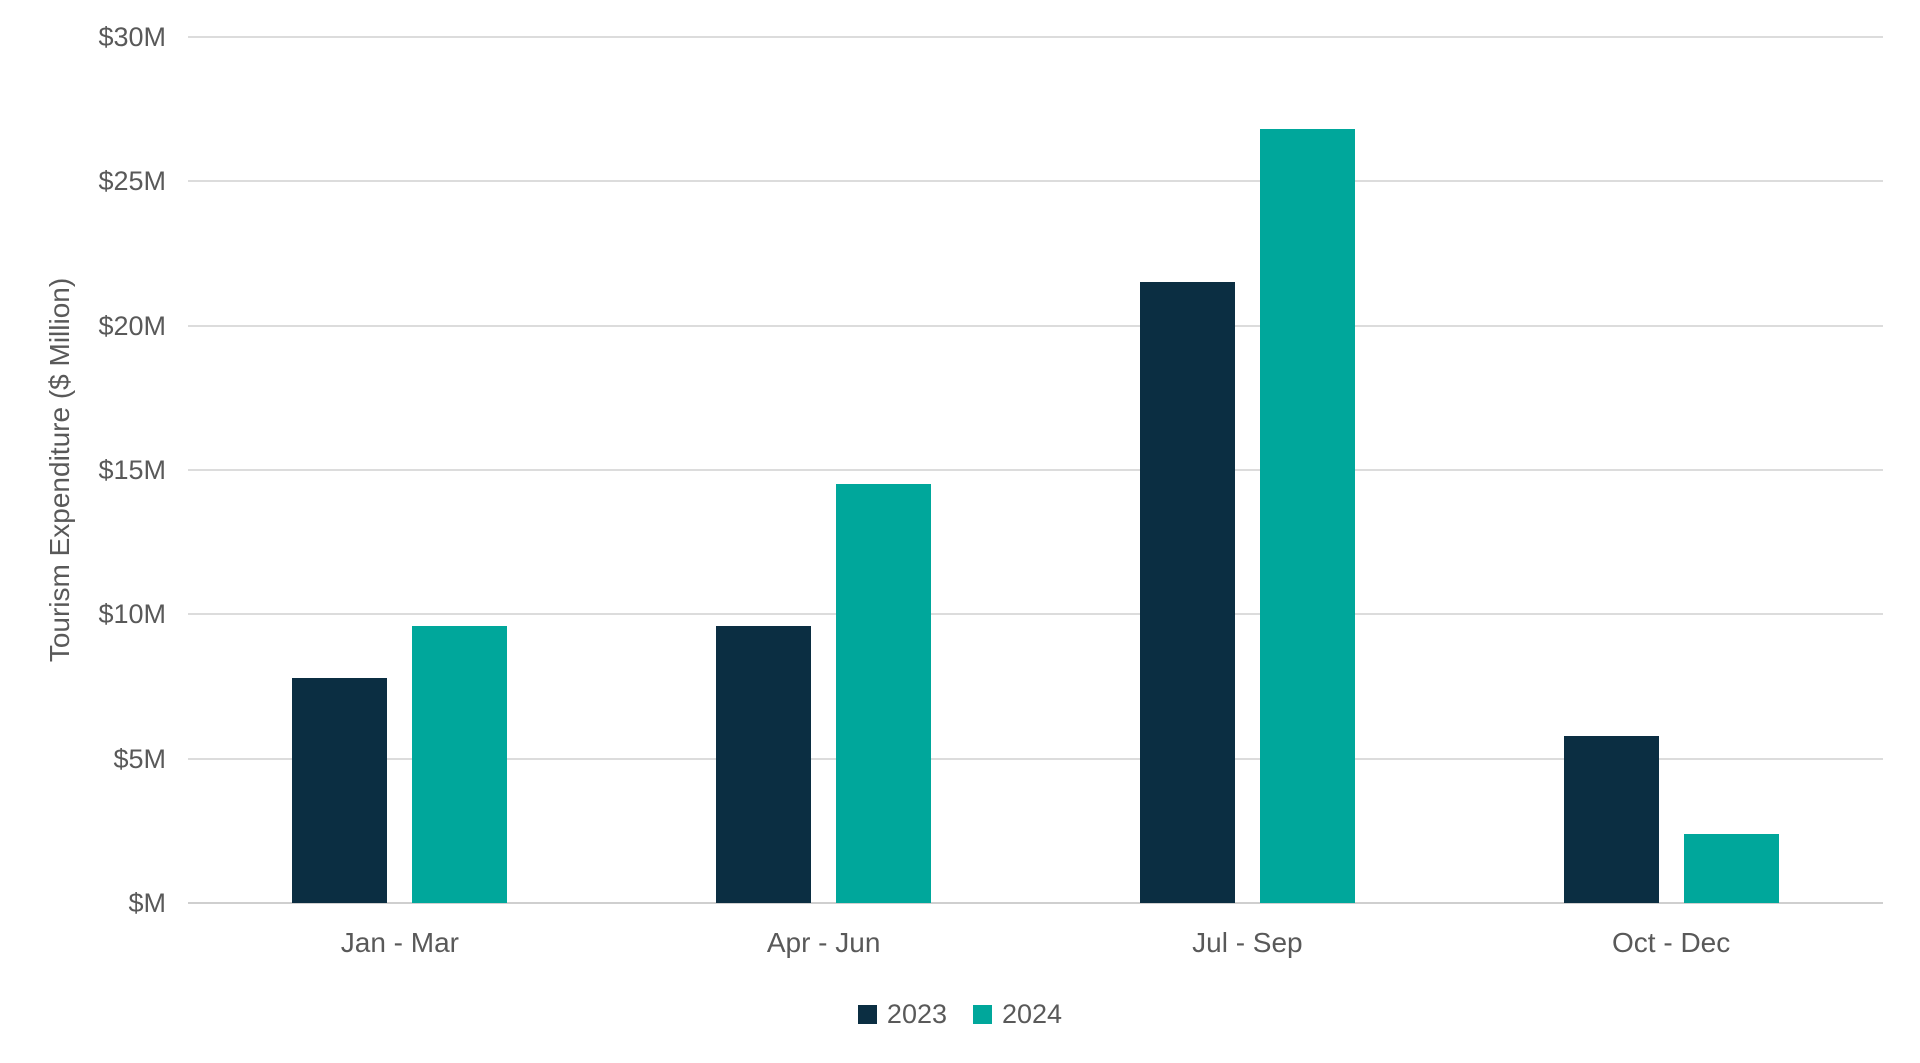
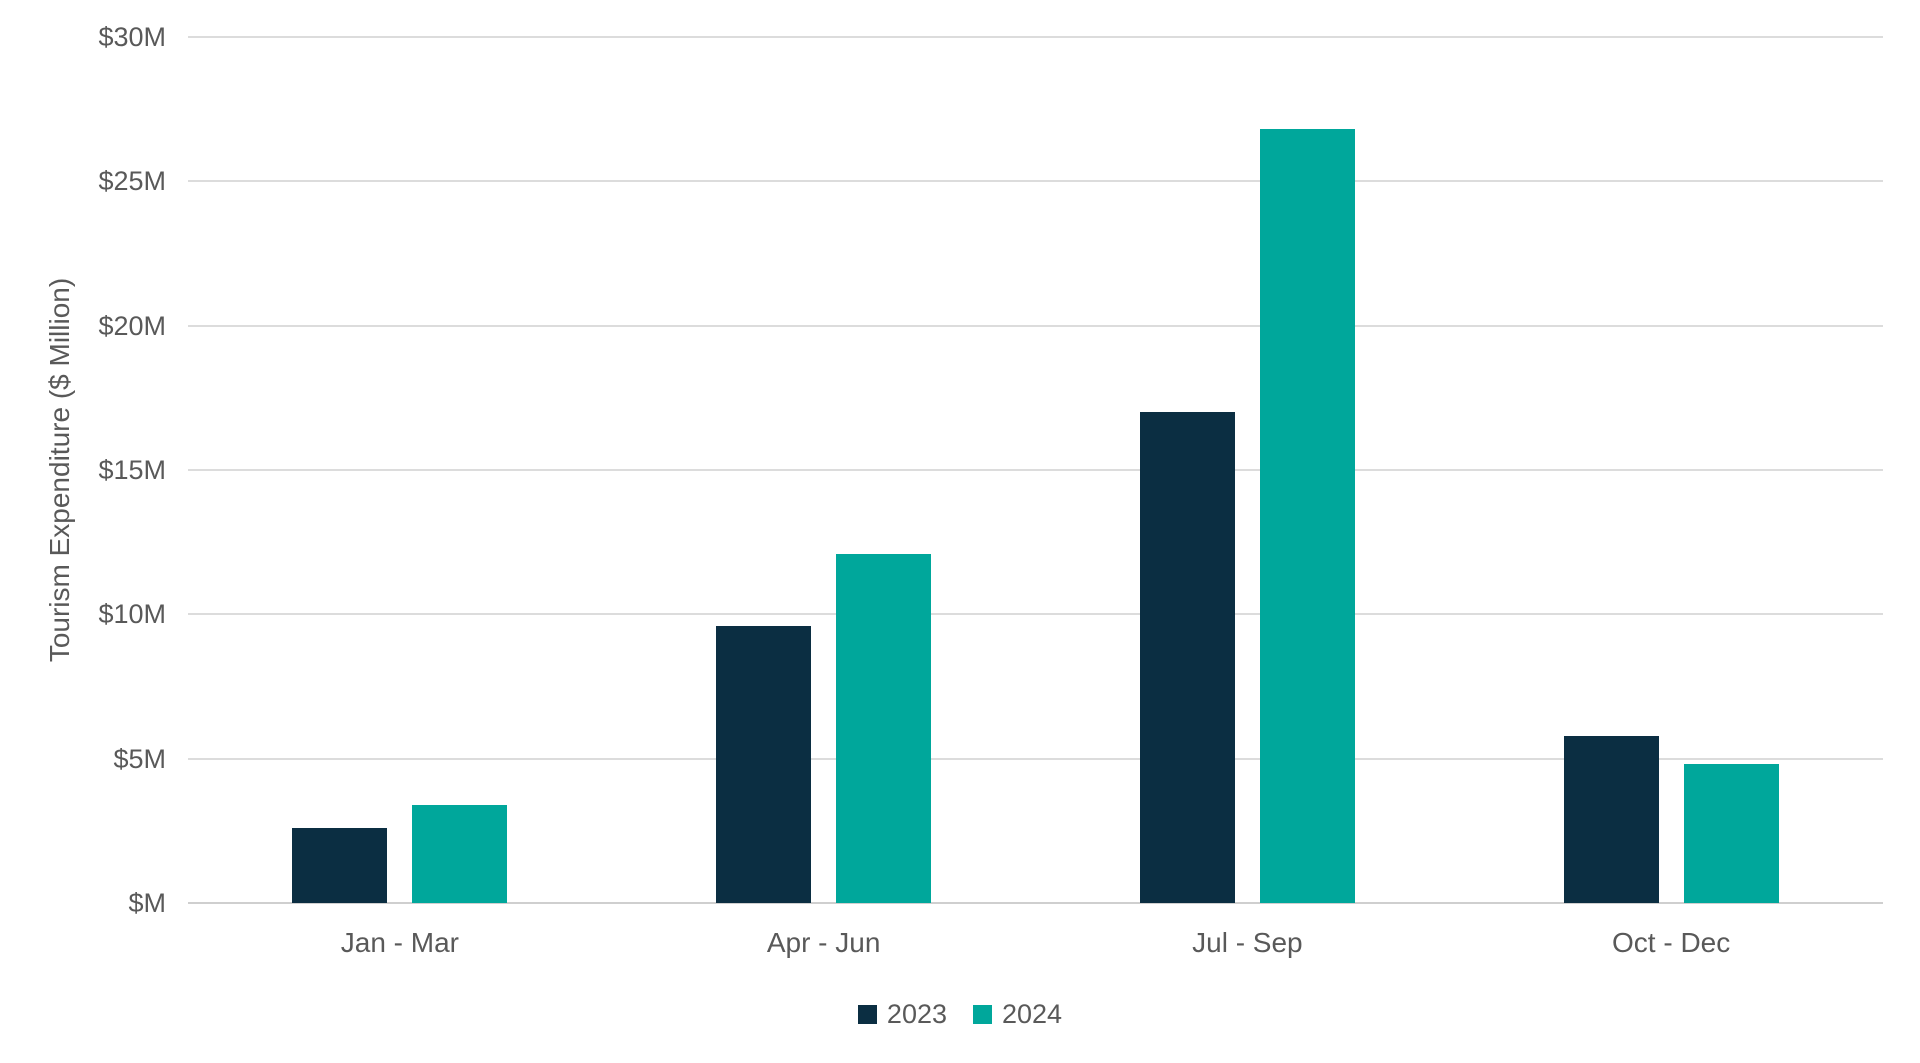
2023/Jan - Mar: $7.8M -> $2.6M
2024/Jan - Mar: $9.6M -> $3.4M
2024/Apr - Jun: $14.5M -> $12.1M
2023/Jul - Sep: $21.5M -> $17.0M
2024/Oct - Dec: $2.4M -> $4.8M
